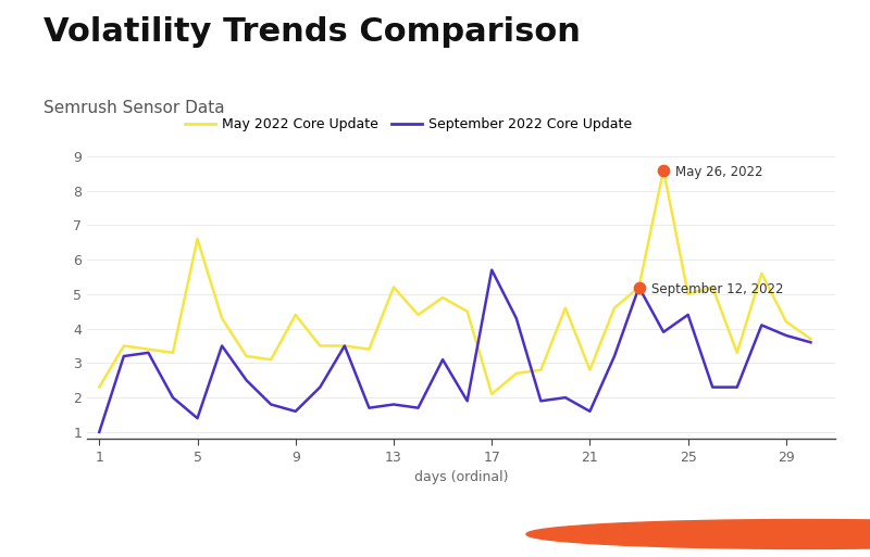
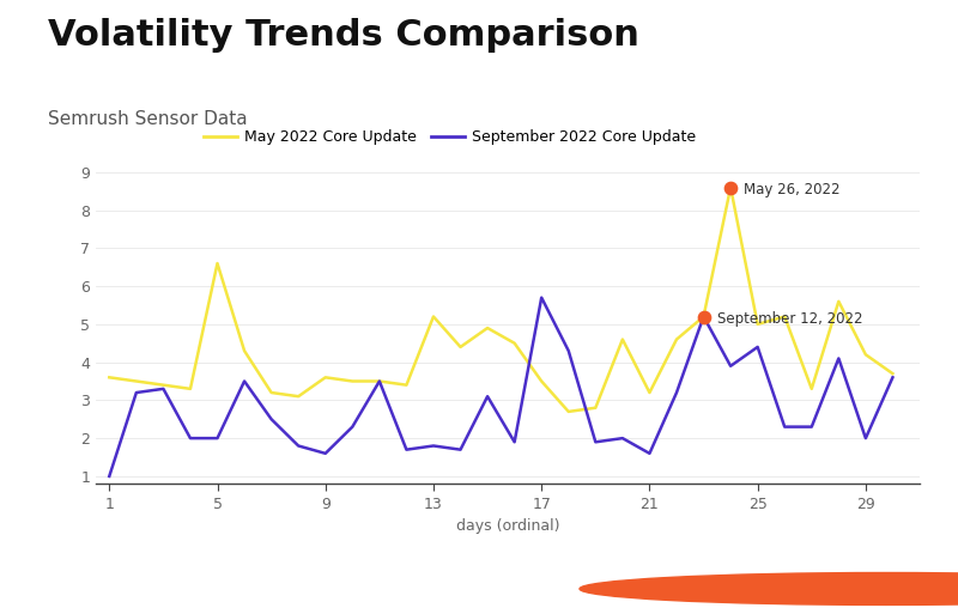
May 2022 Core Update/1: 2.3 -> 3.6
September 2022 Core Update/5: 1.4 -> 2.0
May 2022 Core Update/9: 4.4 -> 3.6
May 2022 Core Update/17: 2.1 -> 3.5
May 2022 Core Update/21: 2.8 -> 3.2
September 2022 Core Update/29: 3.8 -> 2.0
